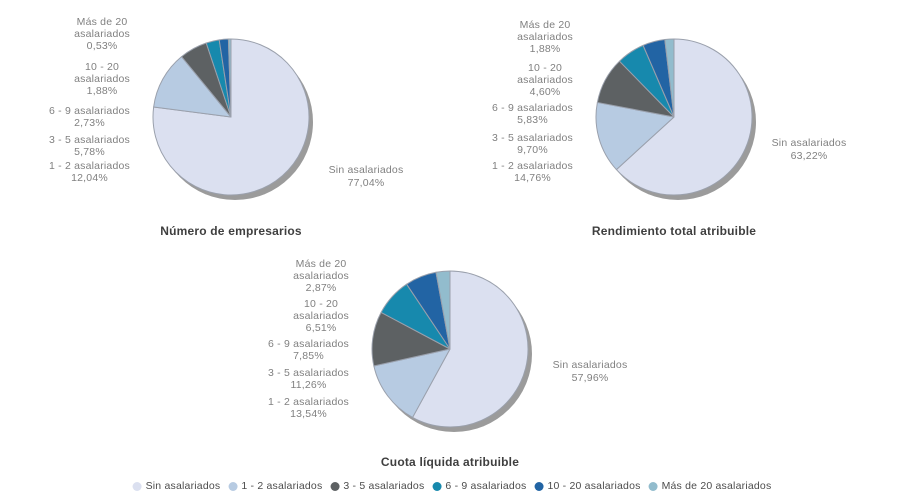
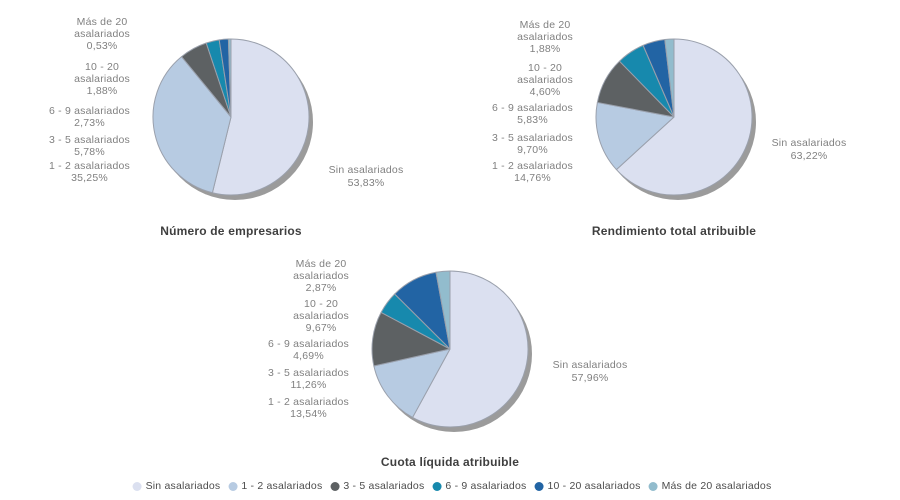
Número de empresarios/Sin asalariados: 77,04% -> 53,83%
Número de empresarios/1 - 2 asalariados: 12,04% -> 35,25%
Cuota líquida atribuible/6 - 9 asalariados: 7,85% -> 4,69%
Cuota líquida atribuible/10 - 20 asalariados: 6,51% -> 9,67%
